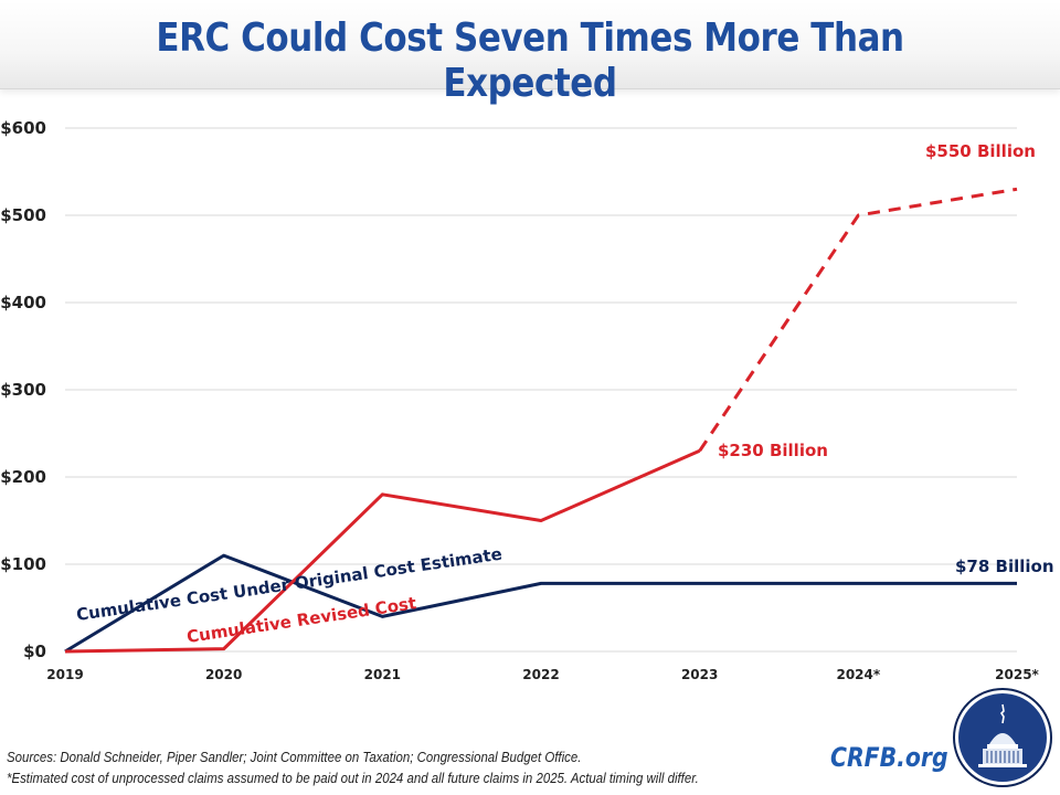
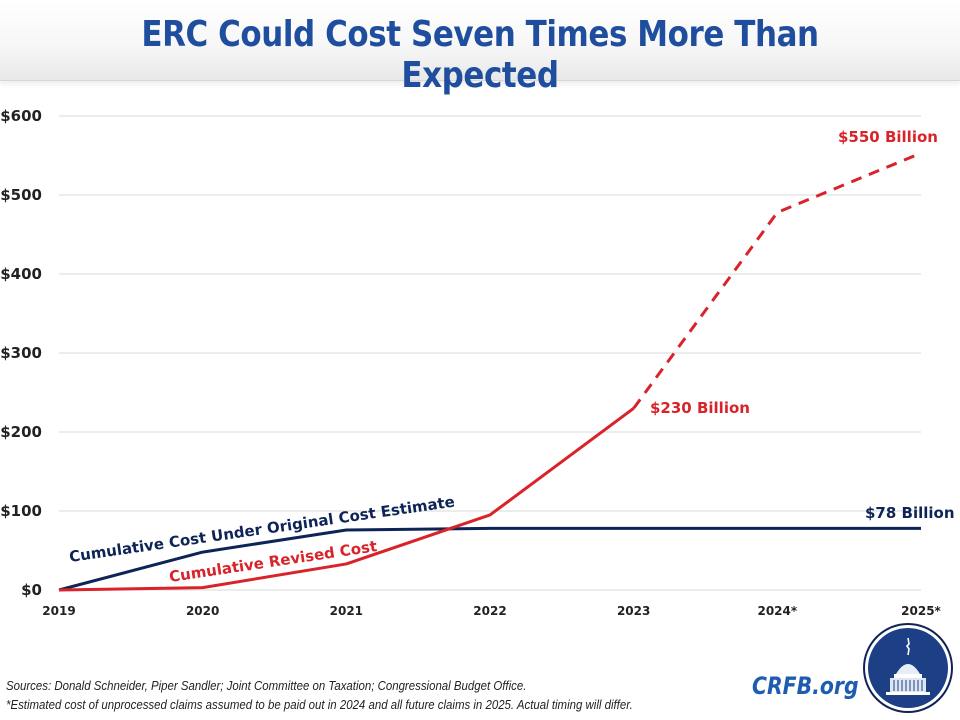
Cumulative Cost Under Original Cost Estimate/2020: $110 -> $50
Cumulative Cost Under Original Cost Estimate/2021: $40 -> $80
Cumulative Revised Cost/2021: $180 -> $30
Cumulative Revised Cost/2022: $150 -> $100
Cumulative Revised Cost/2024*: $500 -> $480
Cumulative Revised Cost/2025*: $530 -> $550
